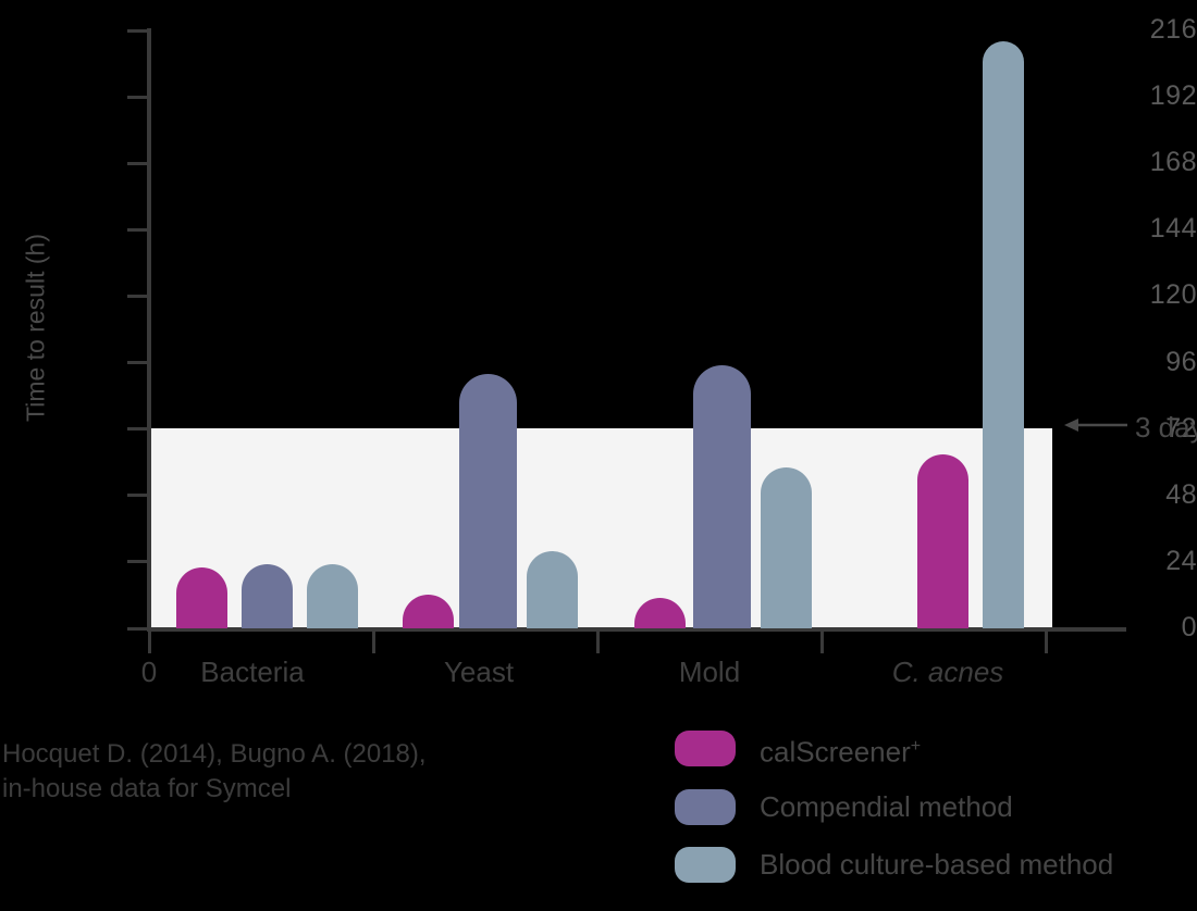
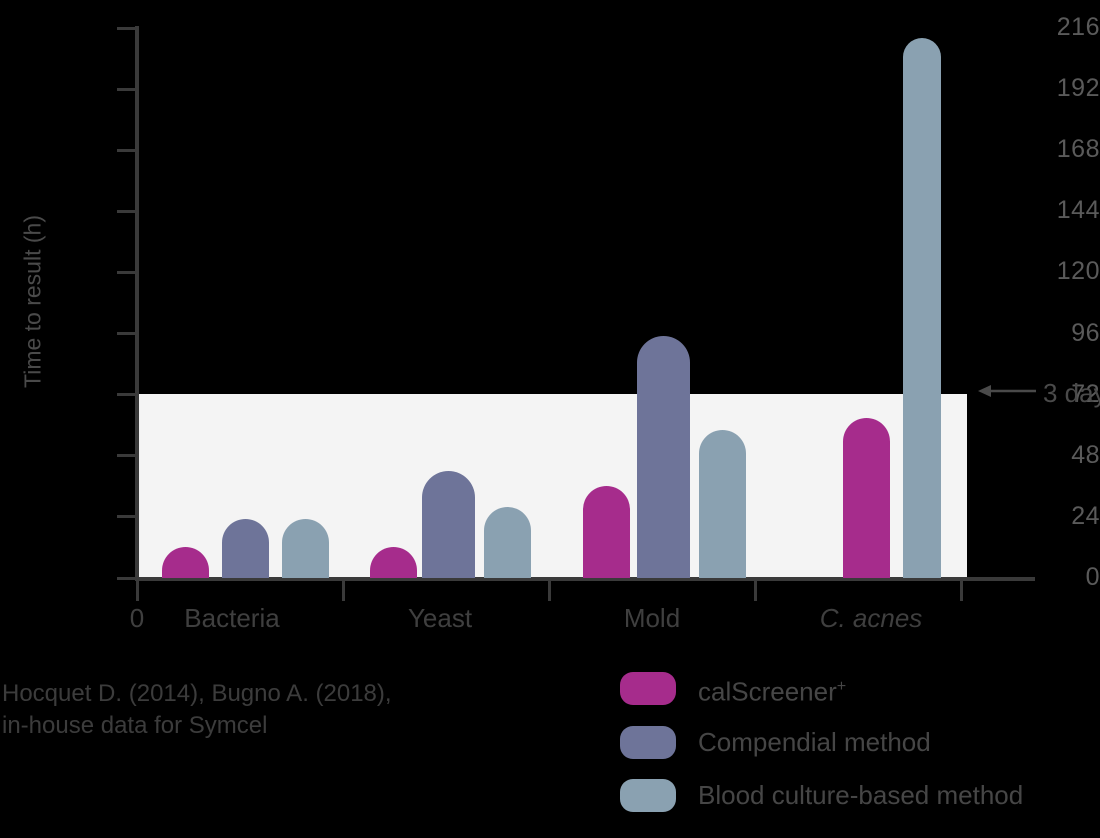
calScreener/Bacteria: 22 -> 12
Compendial method/Yeast: 92 -> 42
calScreener/Mold: 11 -> 36
